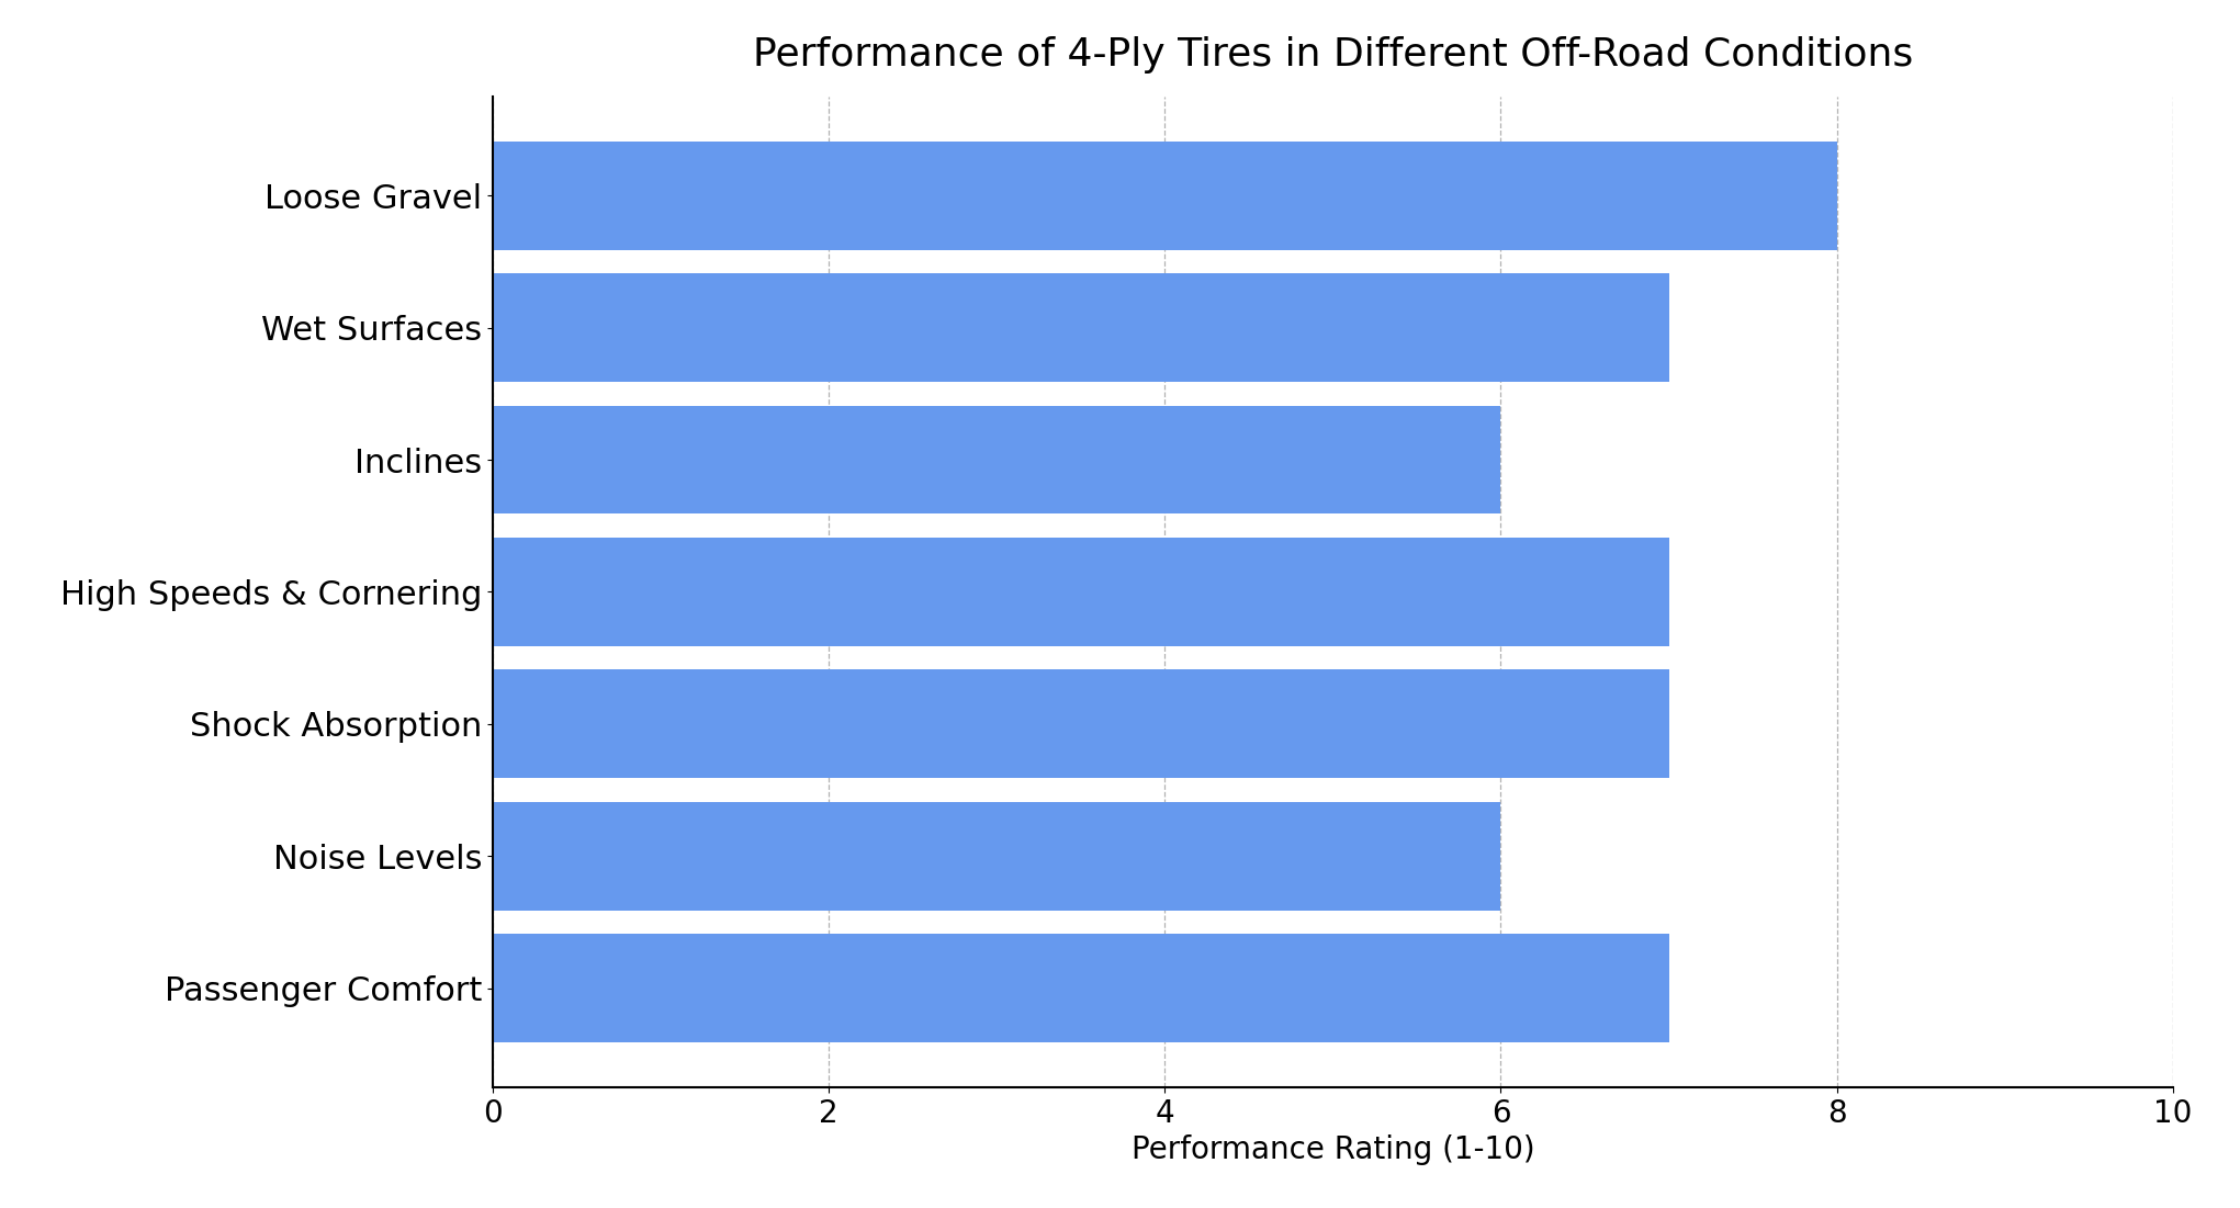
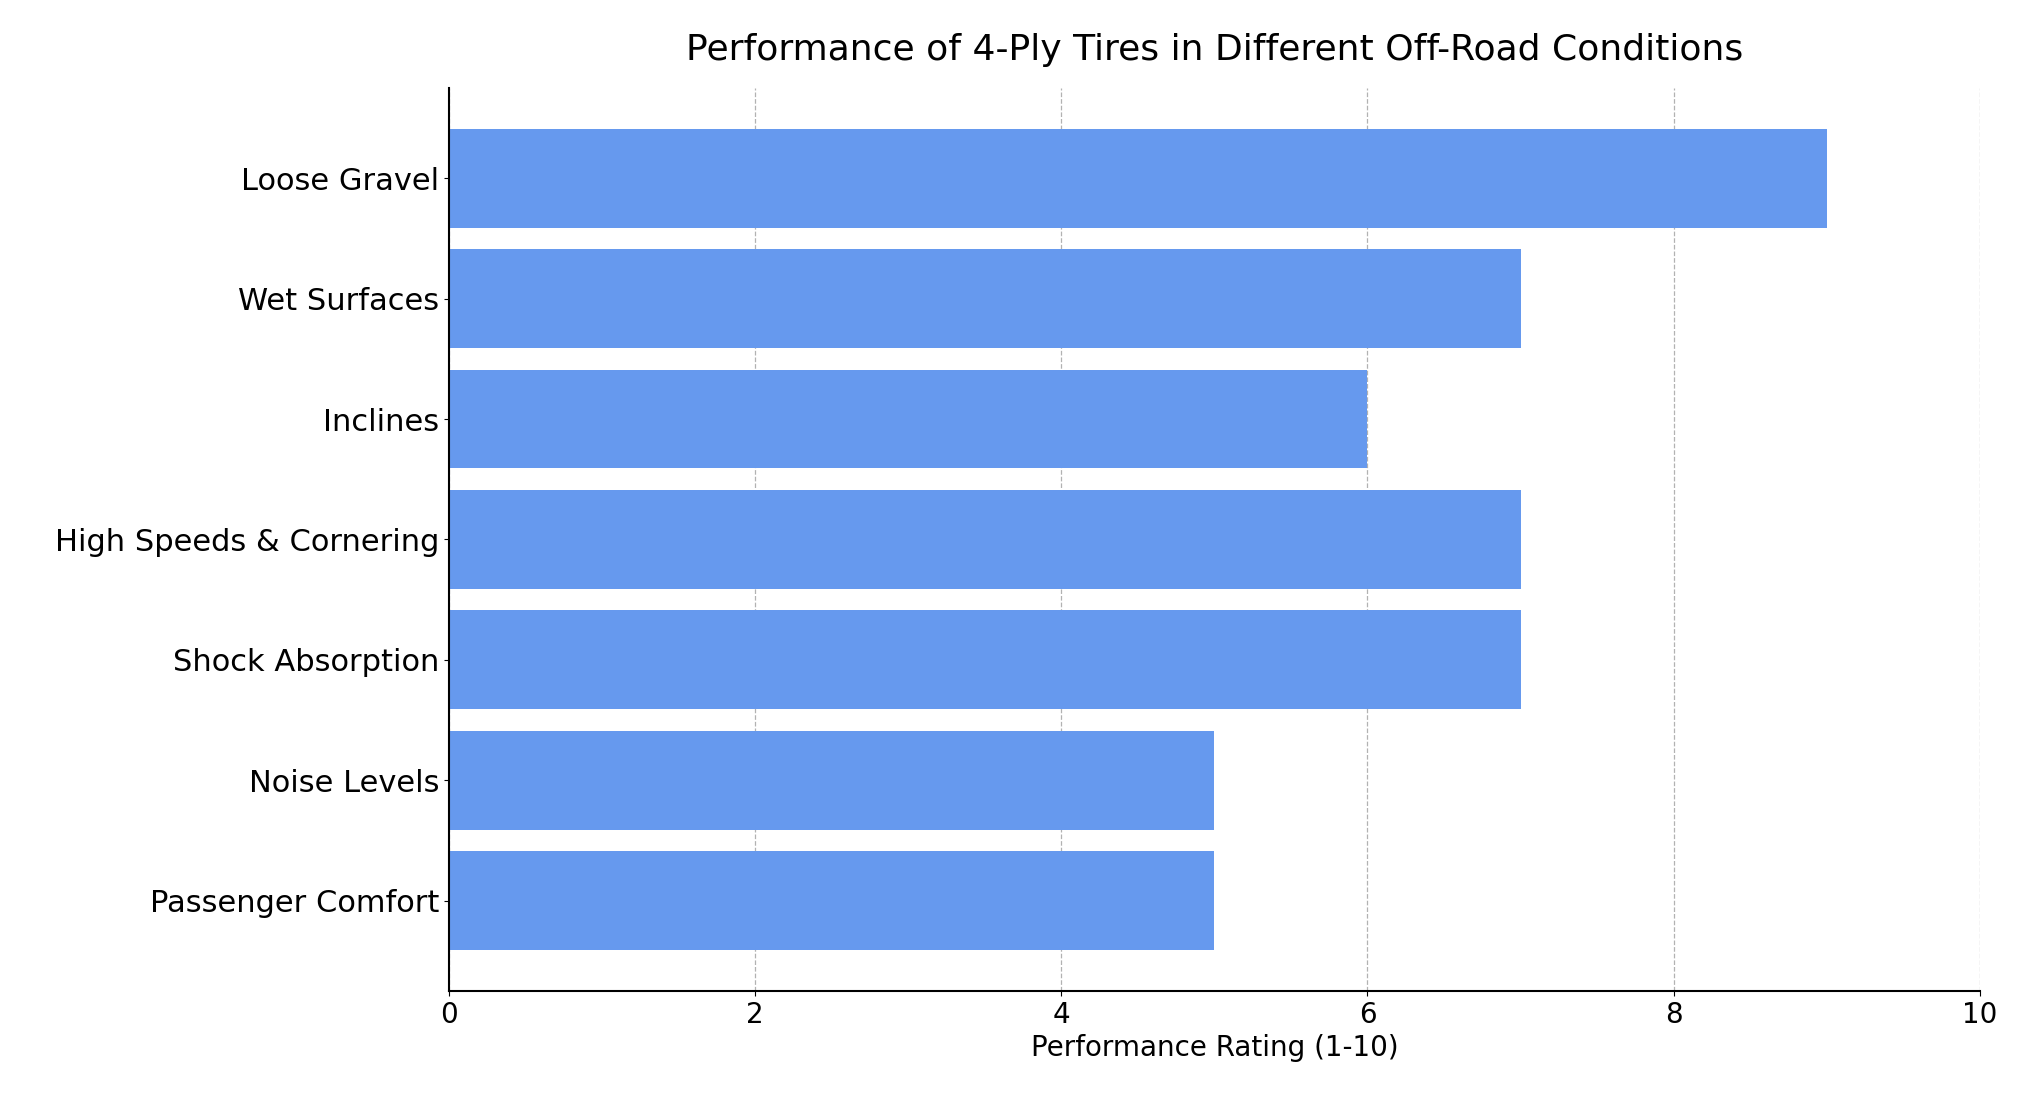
Loose Gravel: 8 -> 9
Noise Levels: 6 -> 5
Passenger Comfort: 7 -> 5
